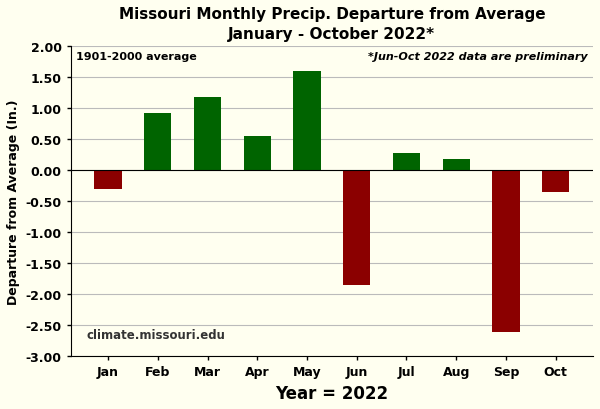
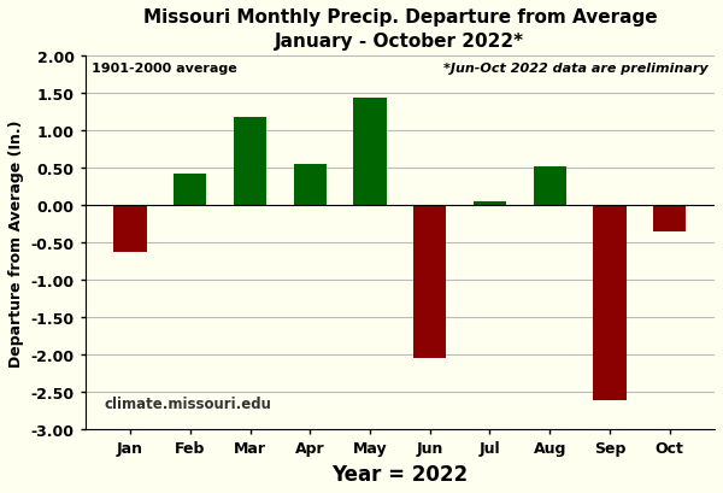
Jan: -0.30 -> -0.62
Feb: 0.93 -> 0.42
May: 1.60 -> 1.44
Jun: -1.85 -> -2.04
Jul: 0.27 -> 0.06
Aug: 0.18 -> 0.52
